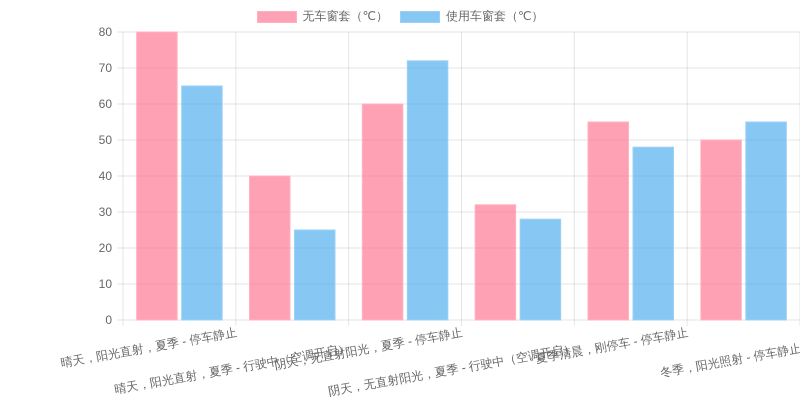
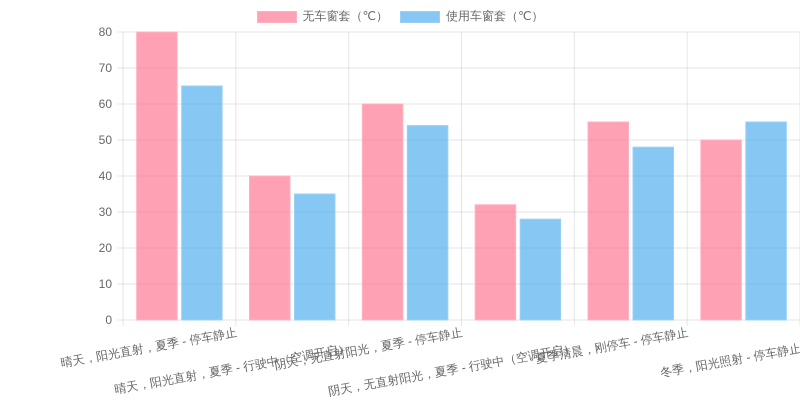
使用车窗套（℃）/晴天，阳光直射，夏季 - 行驶中（空调开启）: 25 -> 35
使用车窗套（℃）/阴天，无直射阳光，夏季 - 停车静止: 72 -> 54
